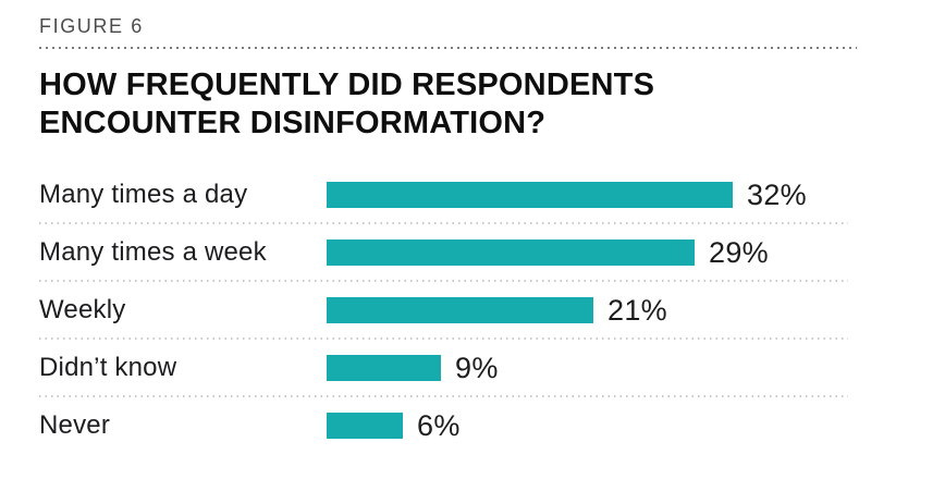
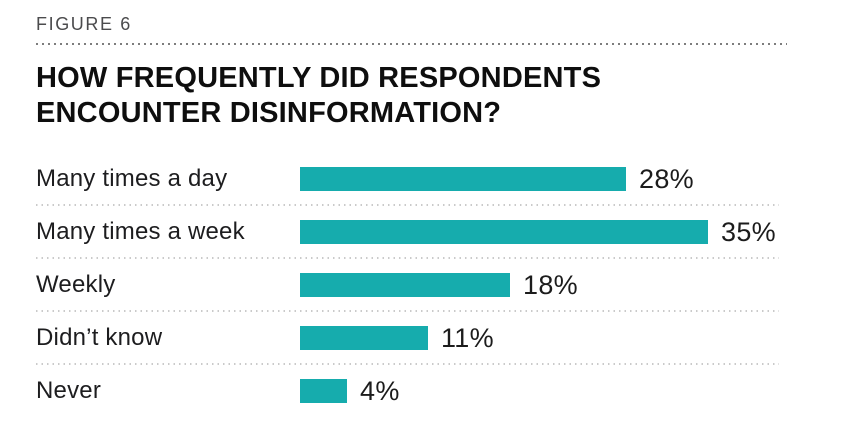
Many times a day: 32% -> 28%
Many times a week: 29% -> 35%
Weekly: 21% -> 18%
Didn’t know: 9% -> 11%
Never: 6% -> 4%
